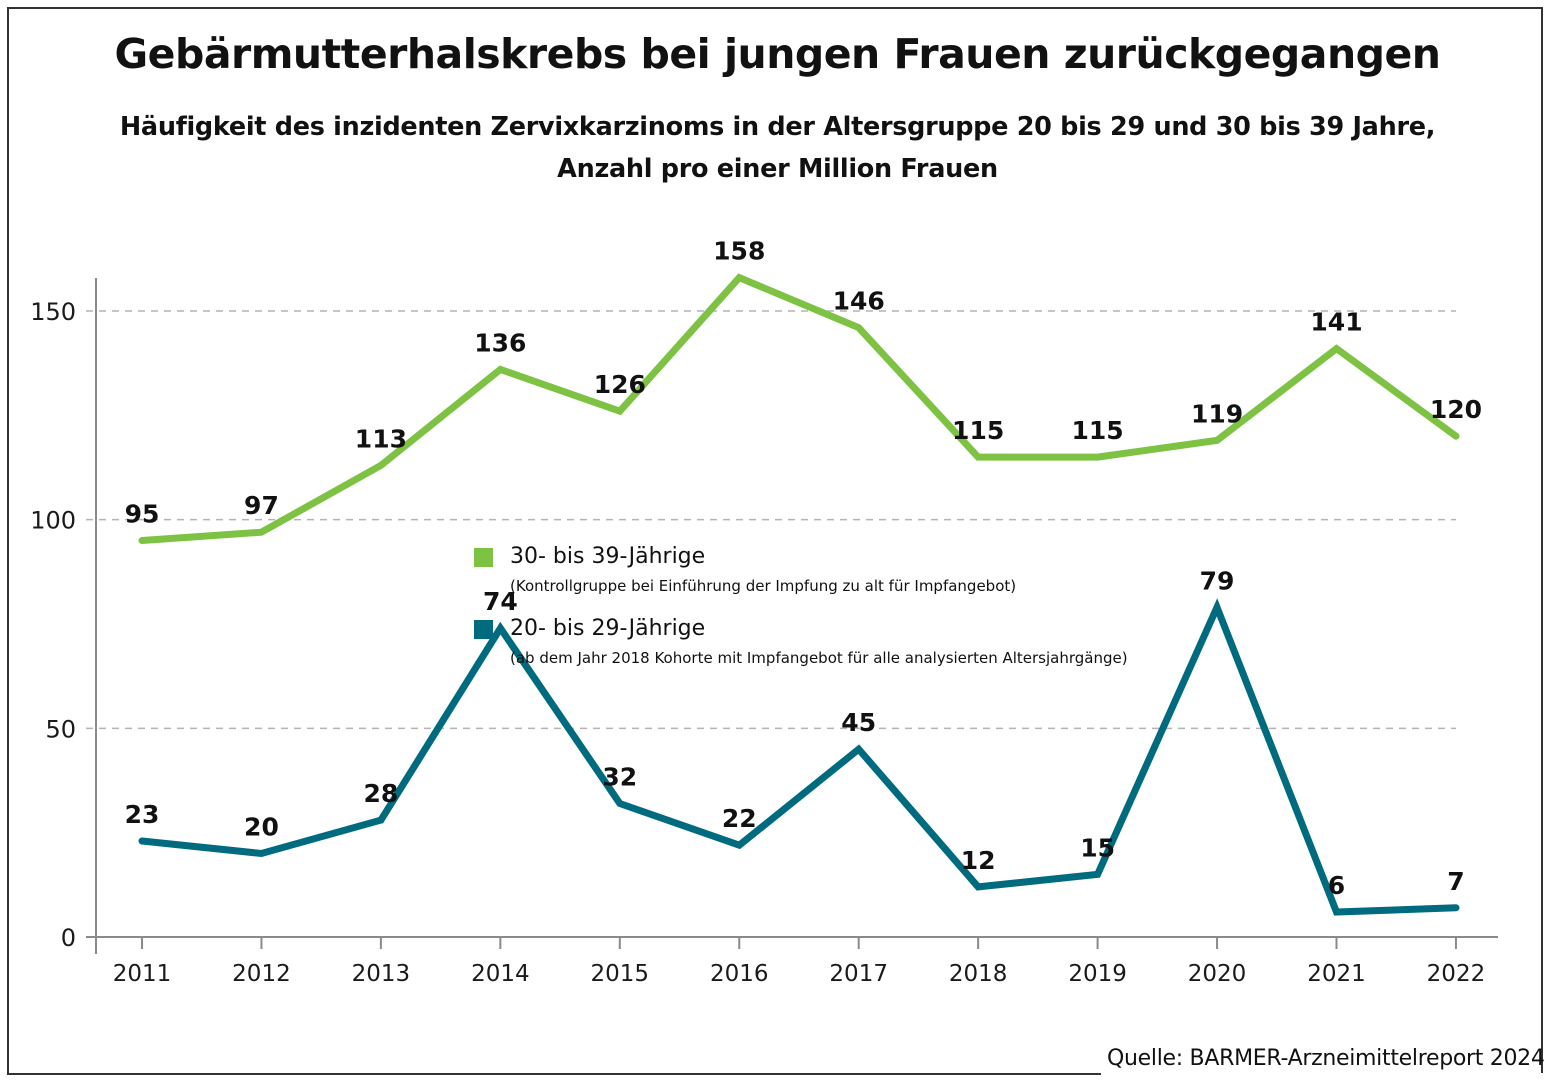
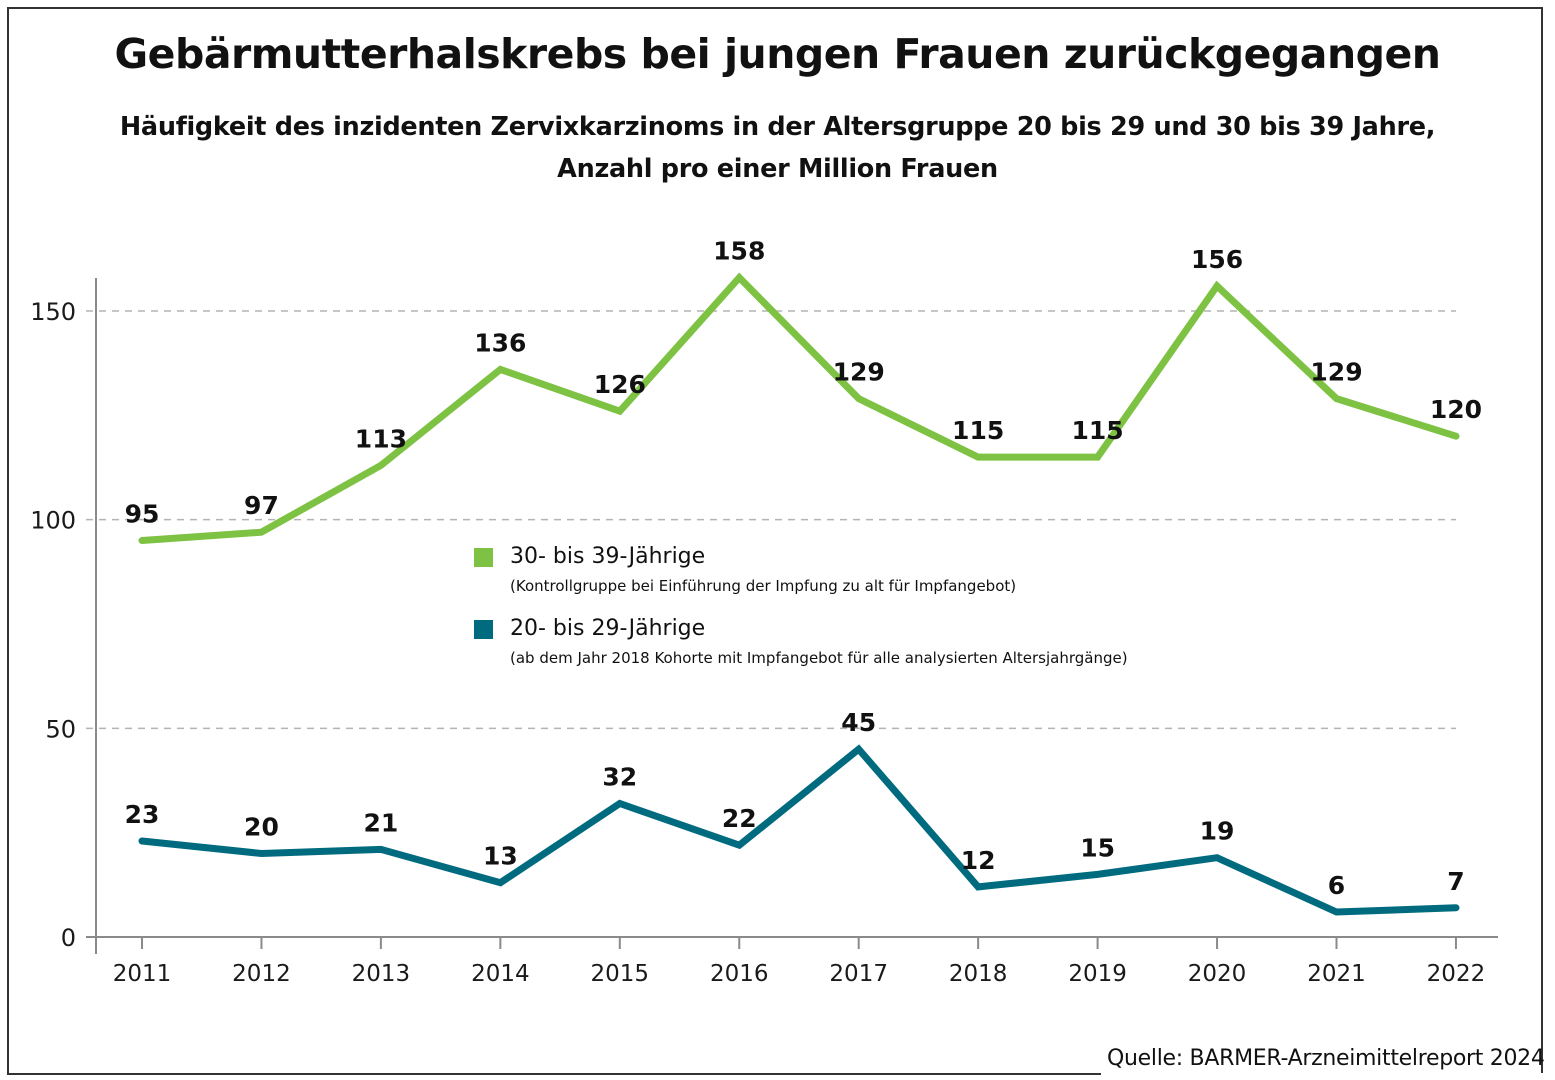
20- bis 29-Jährige/2013: 28 -> 21
20- bis 29-Jährige/2014: 74 -> 13
30- bis 39-Jährige/2017: 146 -> 129
30- bis 39-Jährige/2020: 119 -> 156
20- bis 29-Jährige/2020: 79 -> 19
30- bis 39-Jährige/2021: 141 -> 129
